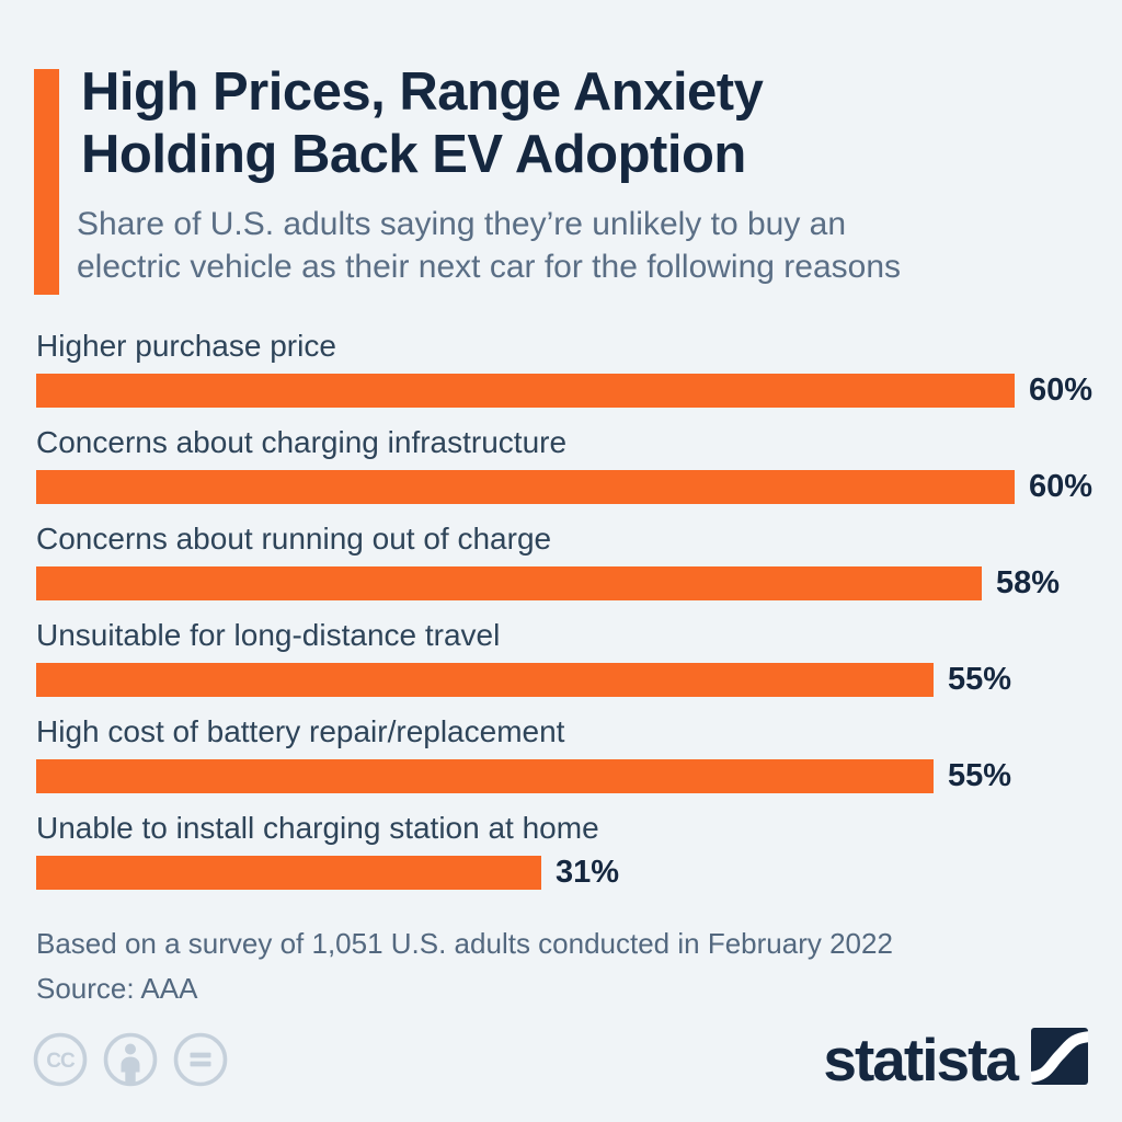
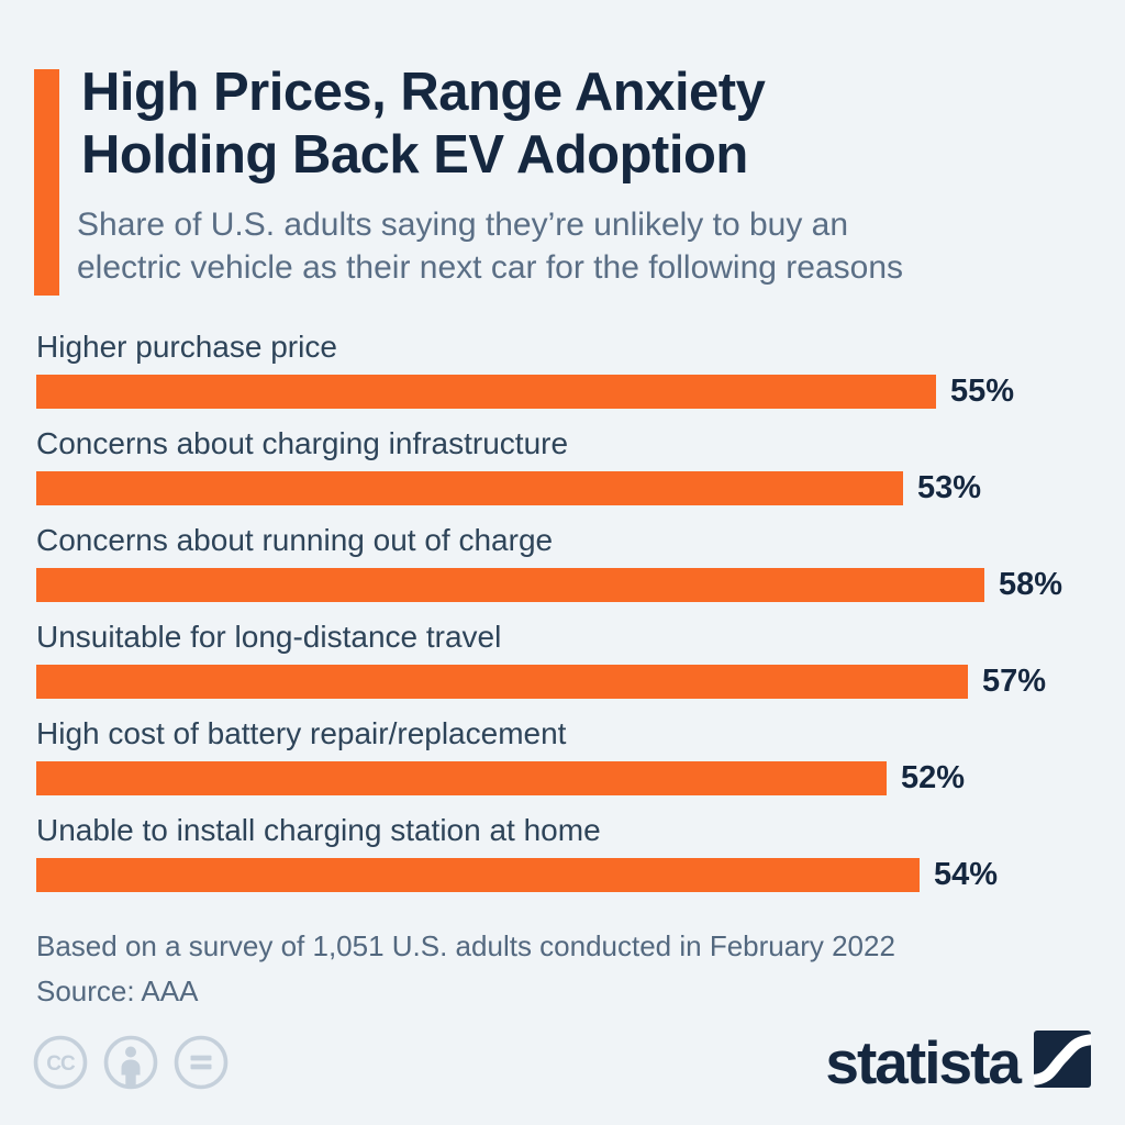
Higher purchase price: 60% -> 55%
Concerns about charging infrastructure: 60% -> 53%
Unsuitable for long-distance travel: 55% -> 57%
High cost of battery repair/replacement: 55% -> 52%
Unable to install charging station at home: 31% -> 54%
